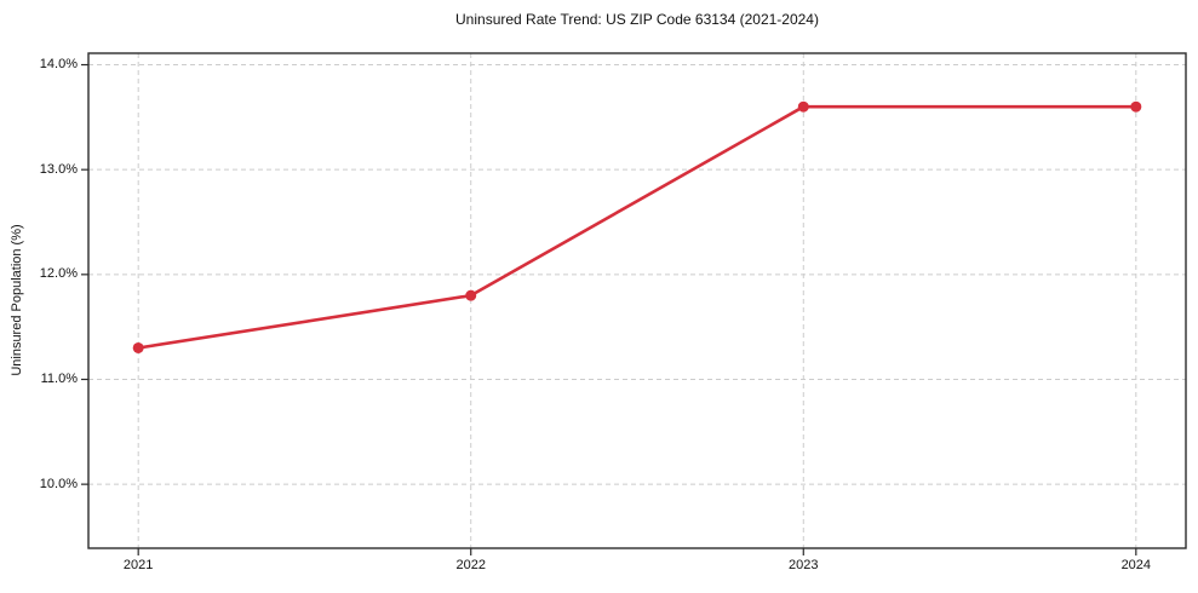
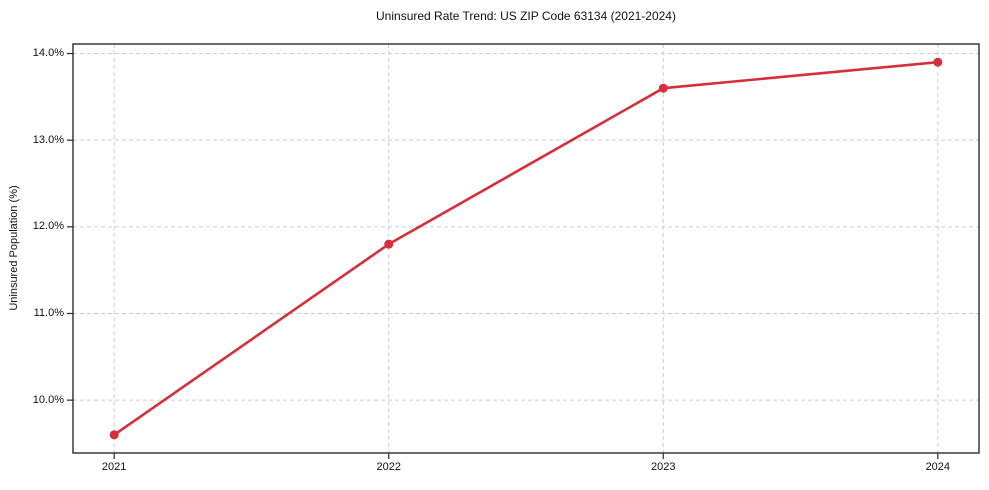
2021: 11.3% -> 9.6%
2024: 13.6% -> 13.9%
